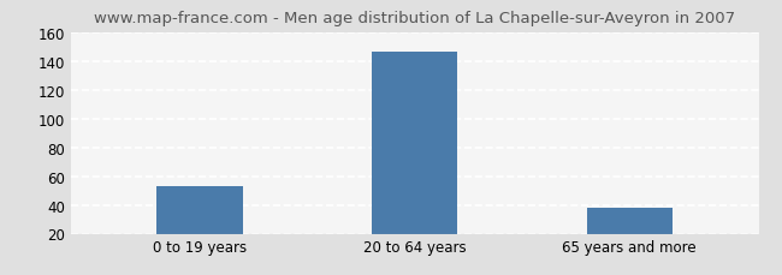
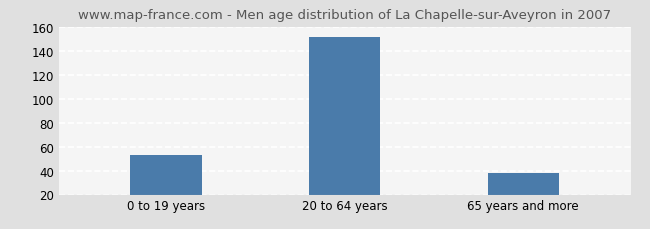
20 to 64 years: 146 -> 151
